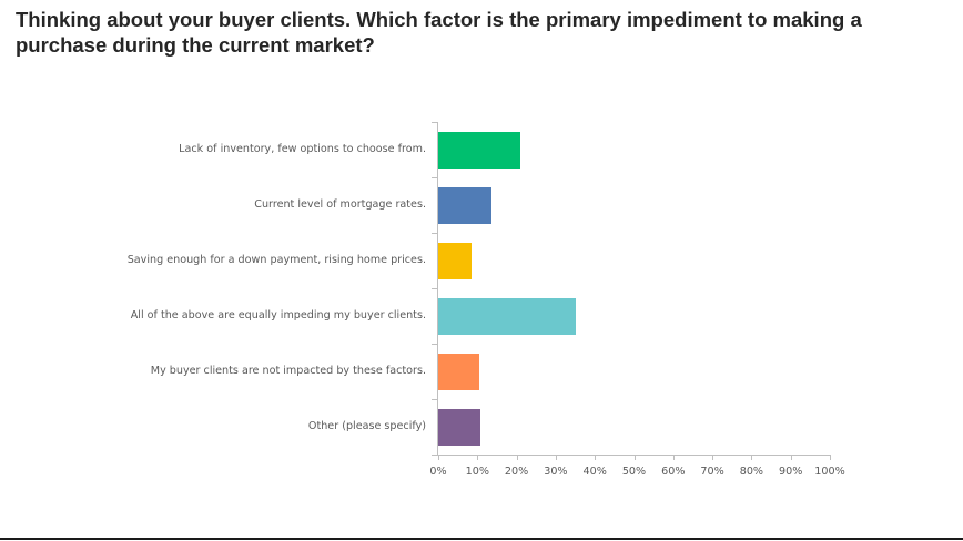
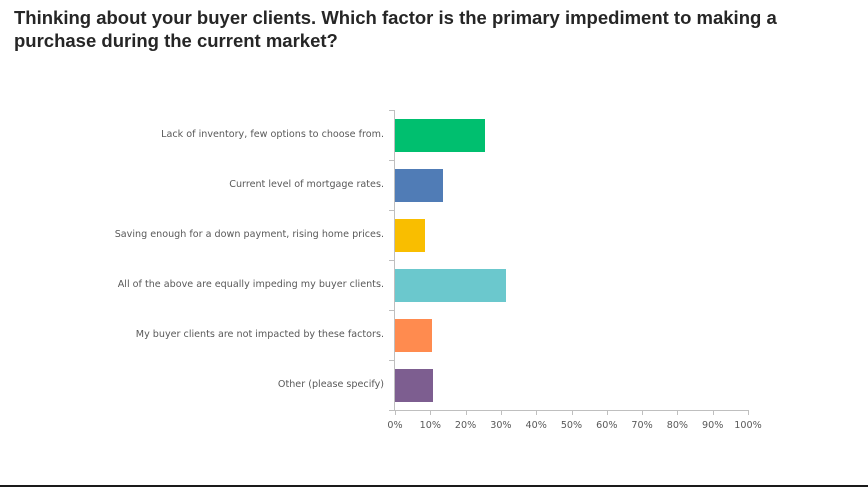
Lack of inventory, few options to choose from.: 21% -> 26%
All of the above are equally impeding my buyer clients.: 35% -> 32%
